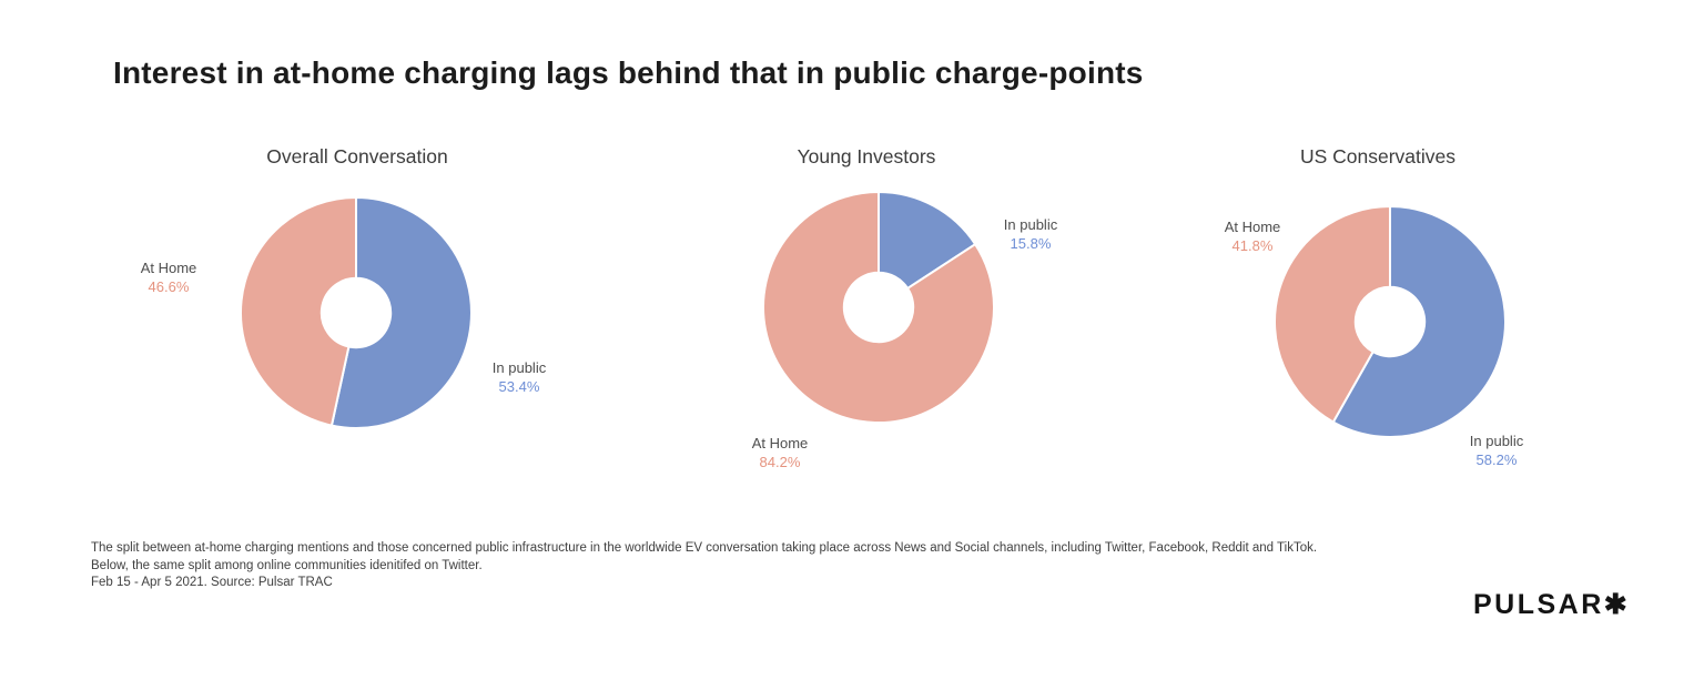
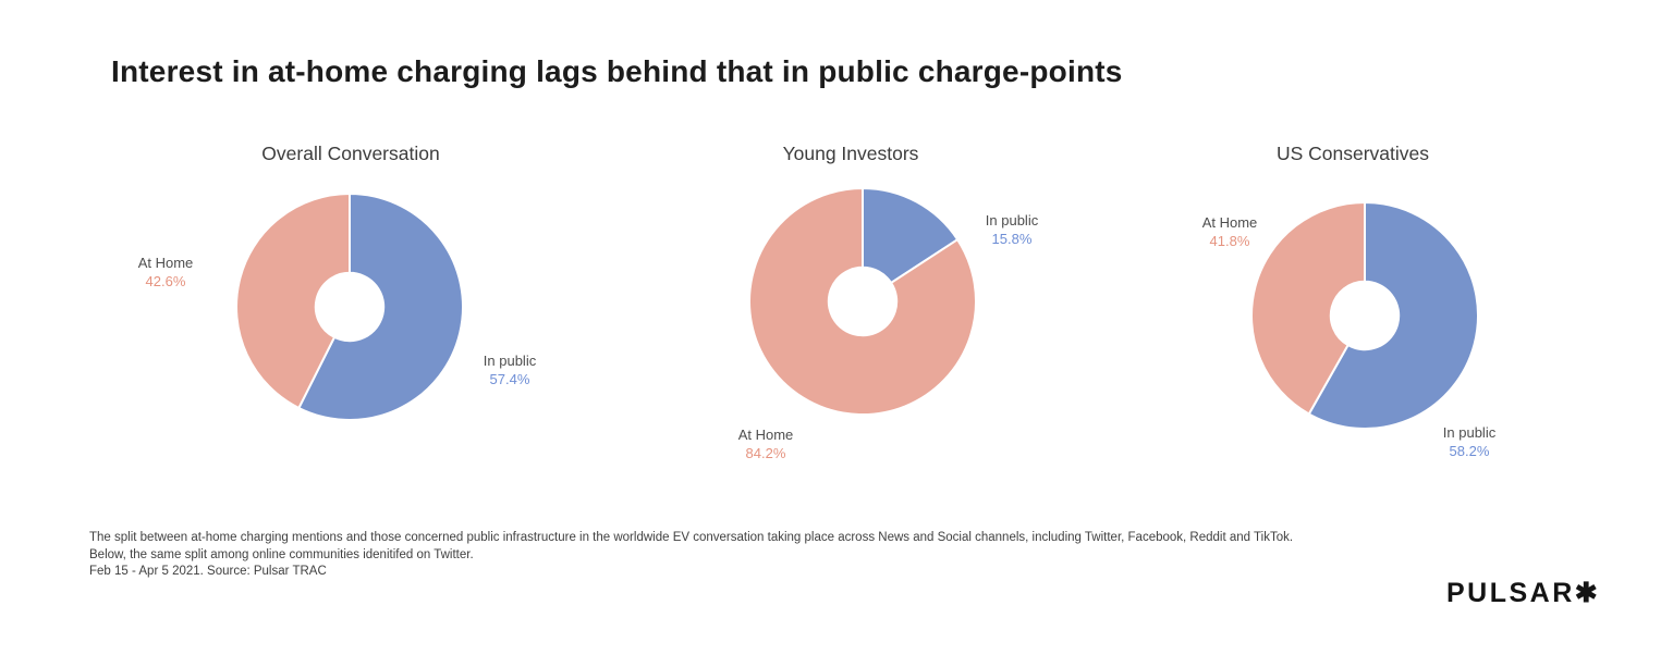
Overall Conversation/In public: 53.4% -> 57.4%
Overall Conversation/At Home: 46.6% -> 42.6%
